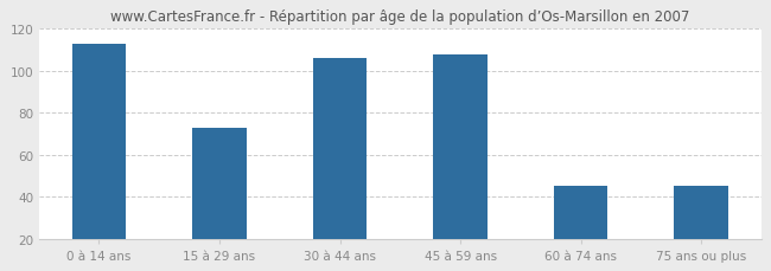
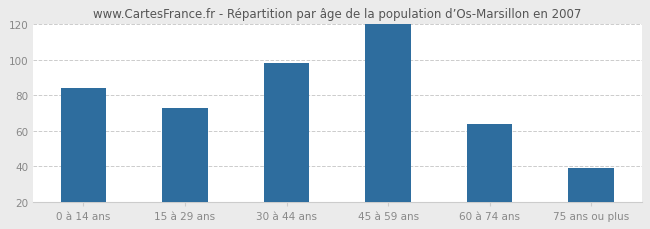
0 à 14 ans: 113 -> 84
30 à 44 ans: 106 -> 98
45 à 59 ans: 108 -> 120
60 à 74 ans: 45 -> 64
75 ans ou plus: 45 -> 39
